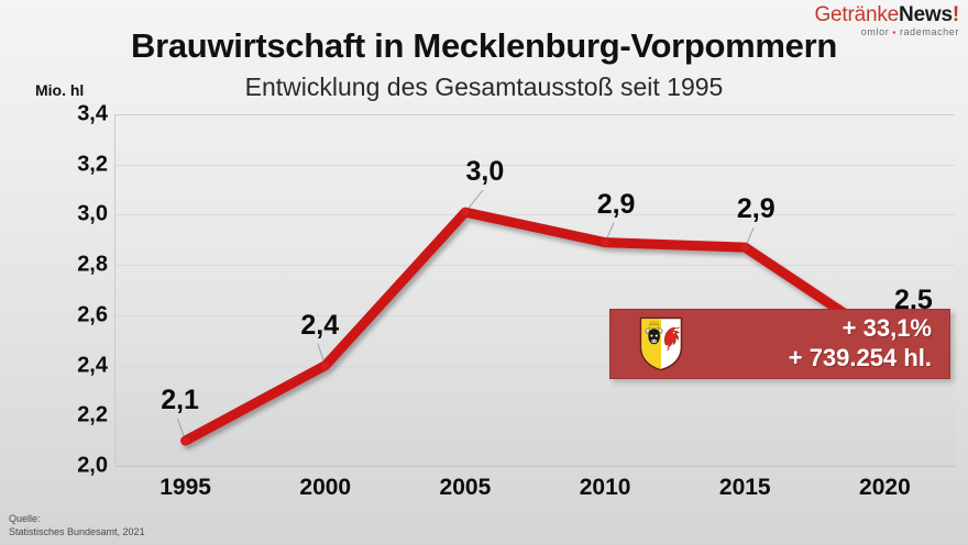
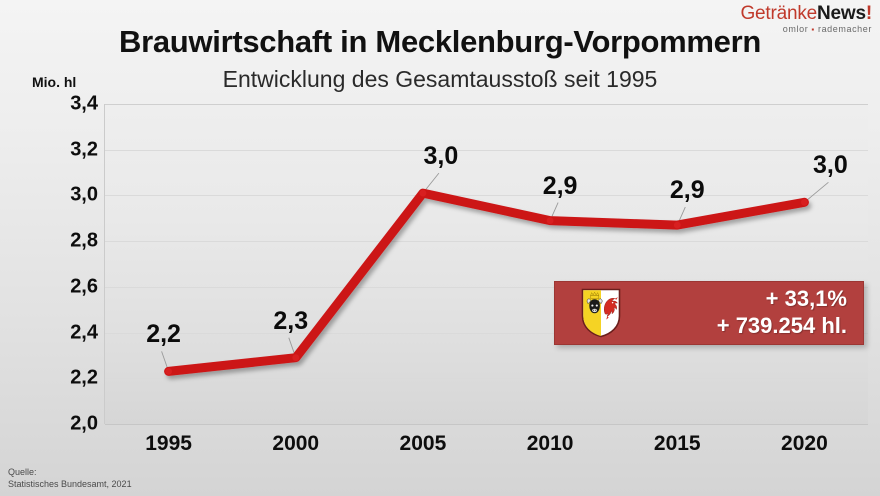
1995: 2,1 -> 2,2
2000: 2,4 -> 2,3
2020: 2,5 -> 3,0
